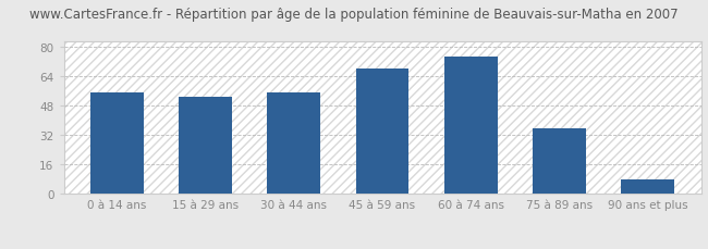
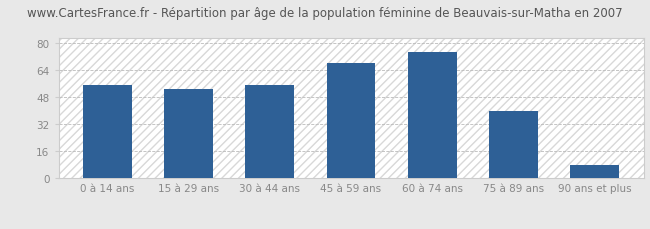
75 à 89 ans: 36 -> 40
